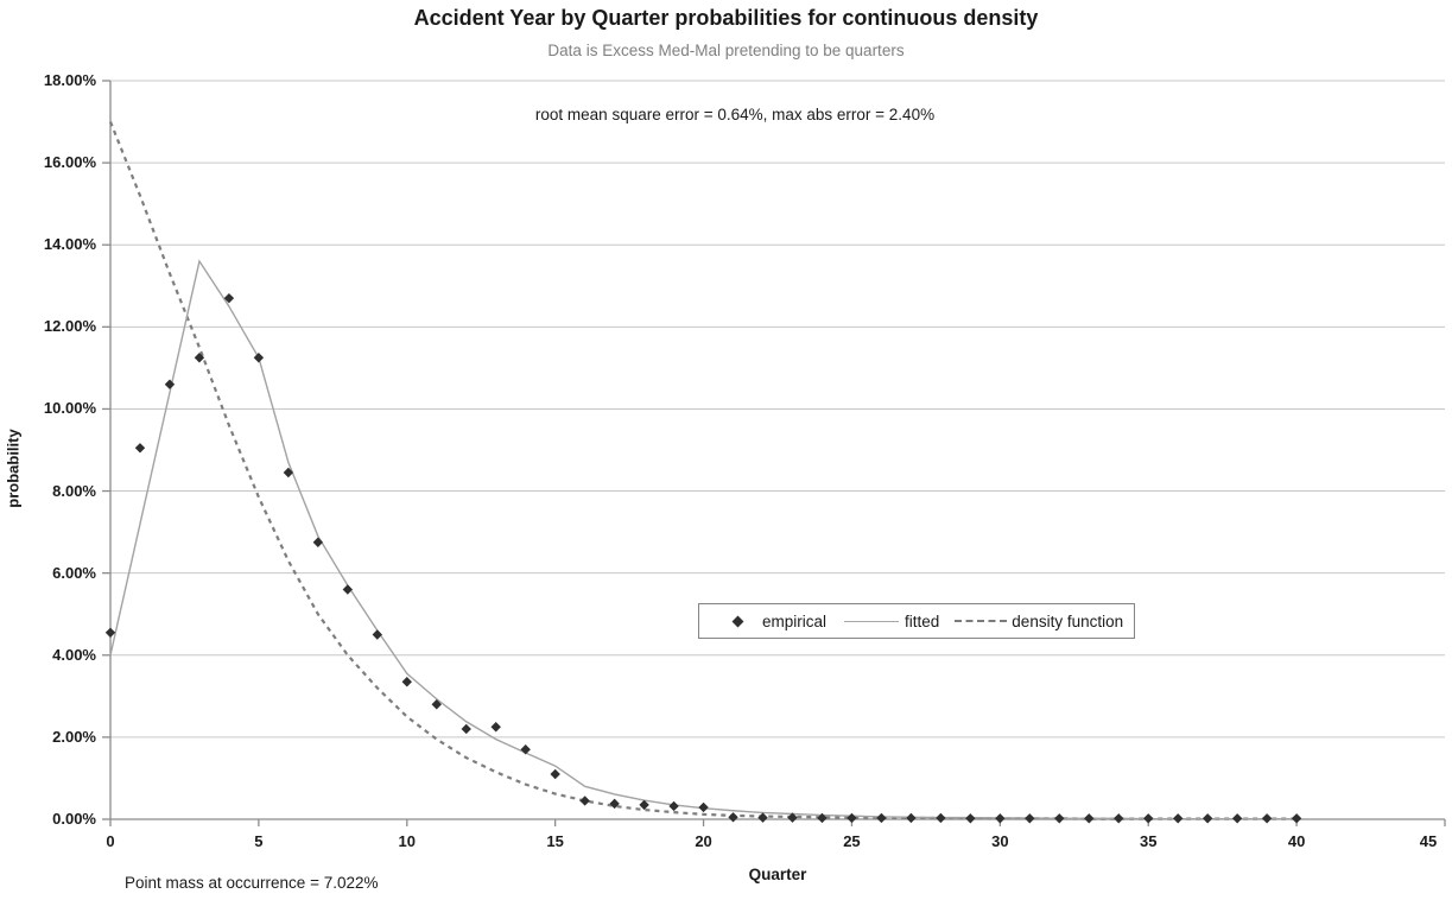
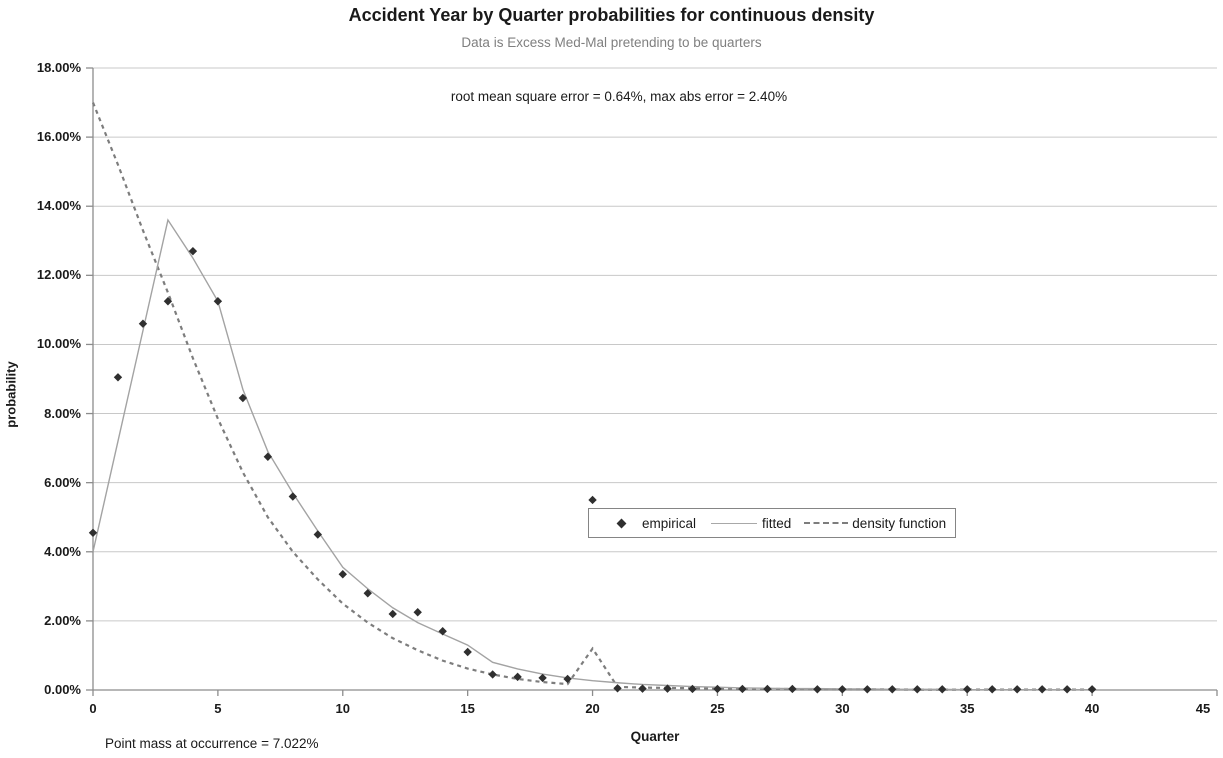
empirical/20: 0.3% -> 5.5%
density function/20: 0.1% -> 1.2%
